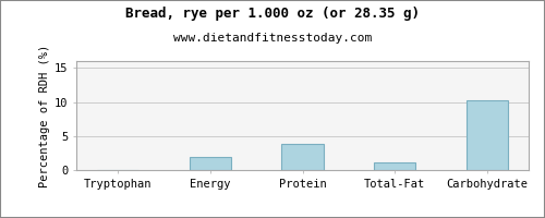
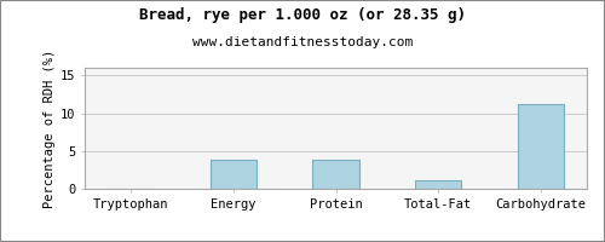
Energy: 2.0 -> 3.9
Carbohydrate: 10.2 -> 11.2
